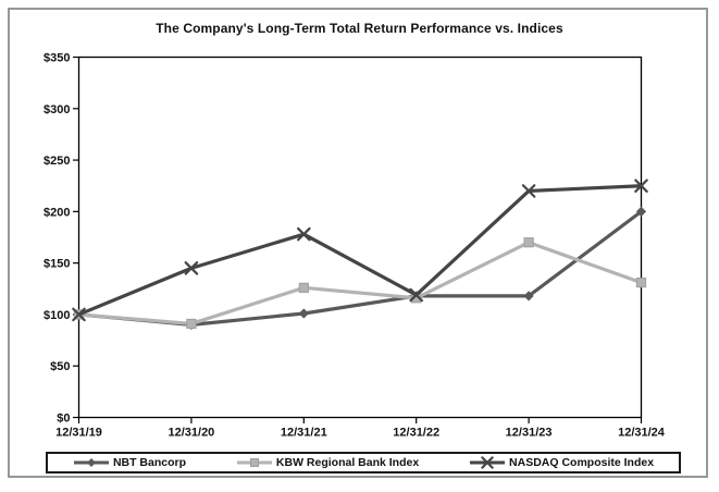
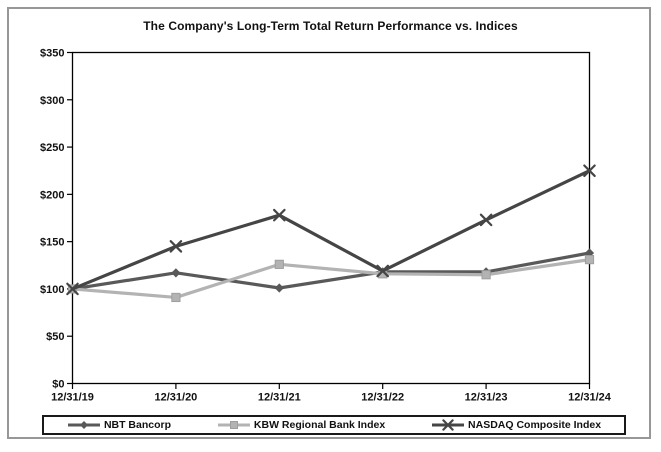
NBT Bancorp/12/31/20: $90 -> $120
KBW Regional Bank Index/12/31/23: $170 -> $120
NASDAQ Composite Index/12/31/23: $220 -> $170
NBT Bancorp/12/31/24: $200 -> $140
